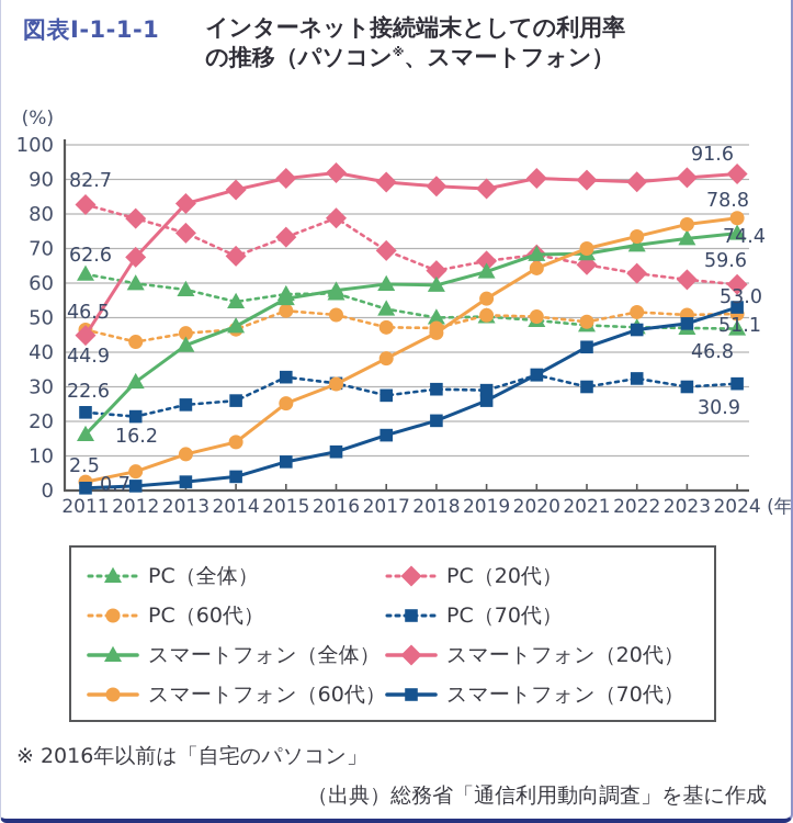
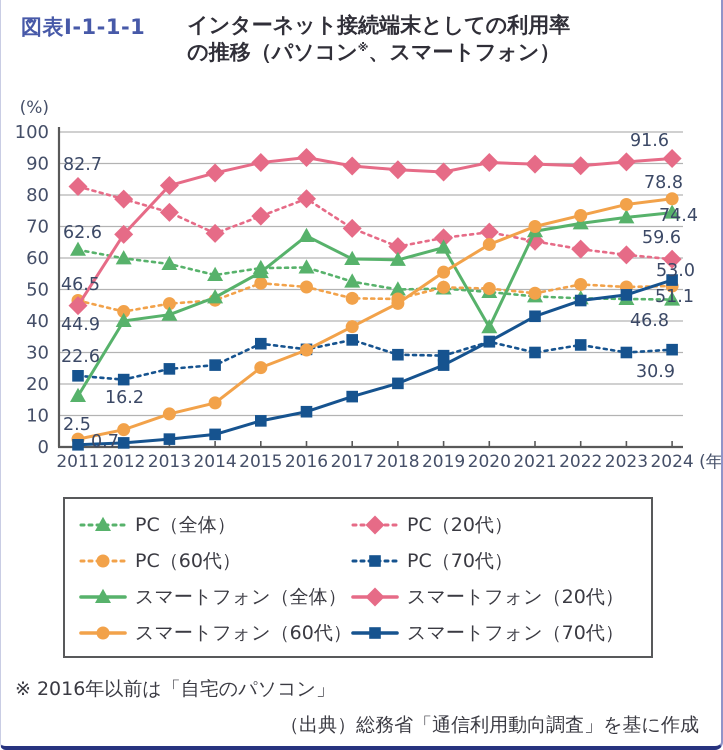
スマートフォン（全体）/2012: 31 -> 40
スマートフォン（全体）/2016: 58 -> 67
PC（70代）/2017: 28 -> 34
スマートフォン（全体）/2020: 68 -> 38
